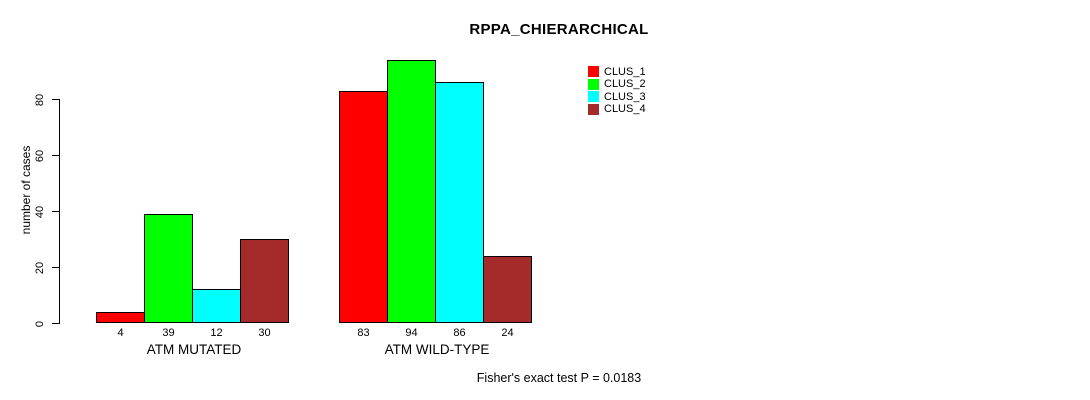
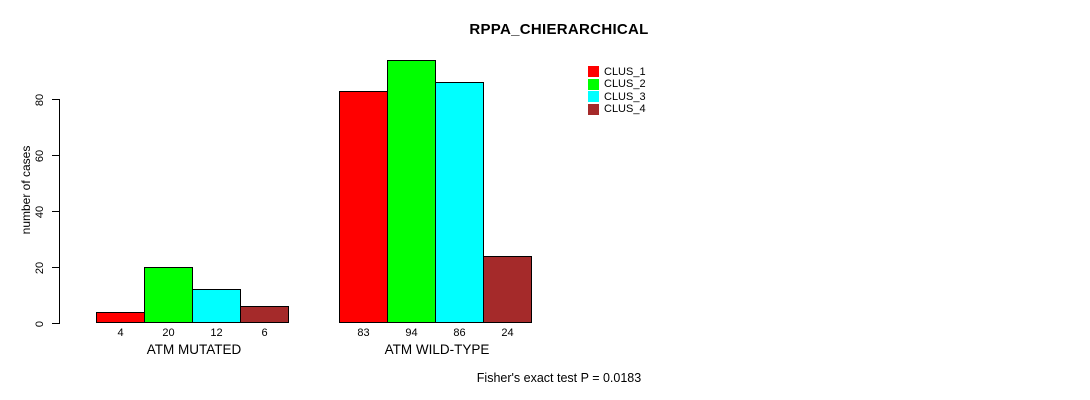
CLUS_2/ATM MUTATED: 39 -> 20
CLUS_4/ATM MUTATED: 30 -> 6
